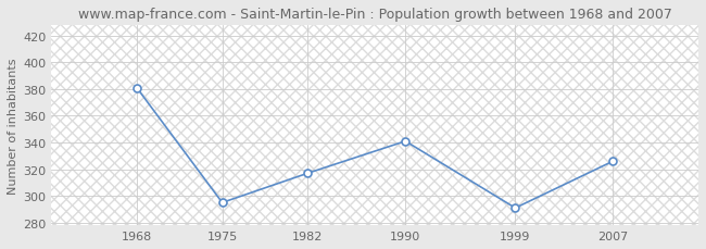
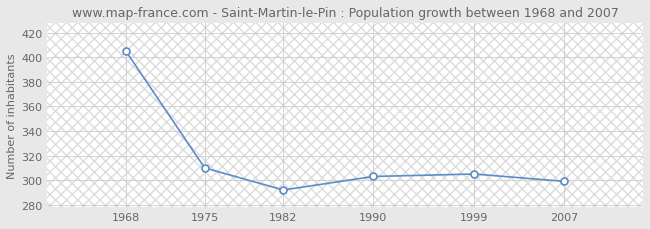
1968: 381 -> 405
1975: 295 -> 310
1982: 317 -> 292
1990: 341 -> 303
1999: 291 -> 305
2007: 326 -> 299
